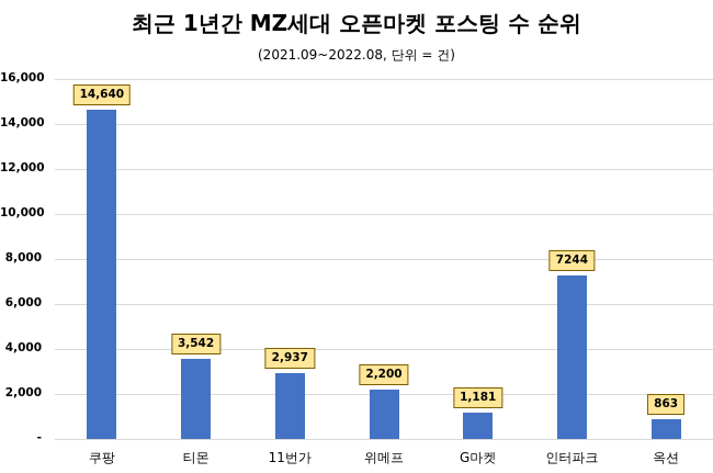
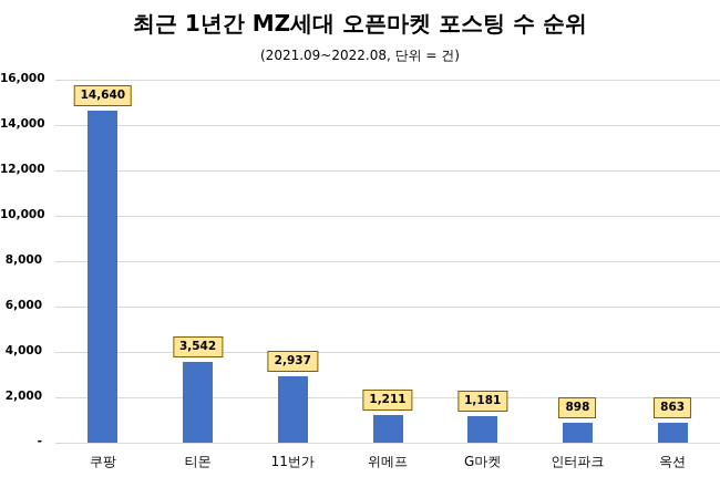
위메프: 2,200 -> 1,211
인터파크: 7244 -> 898
